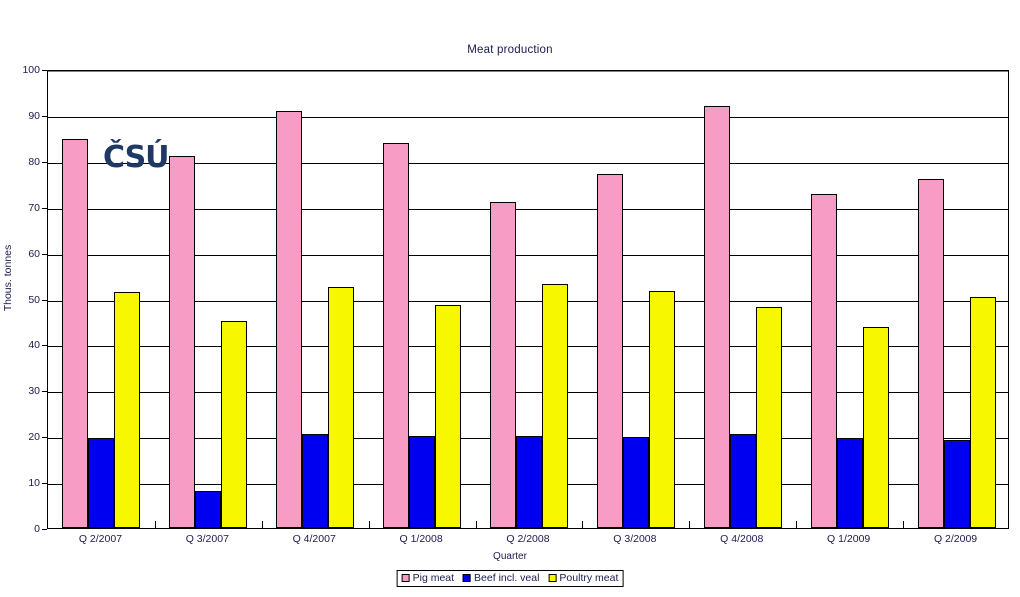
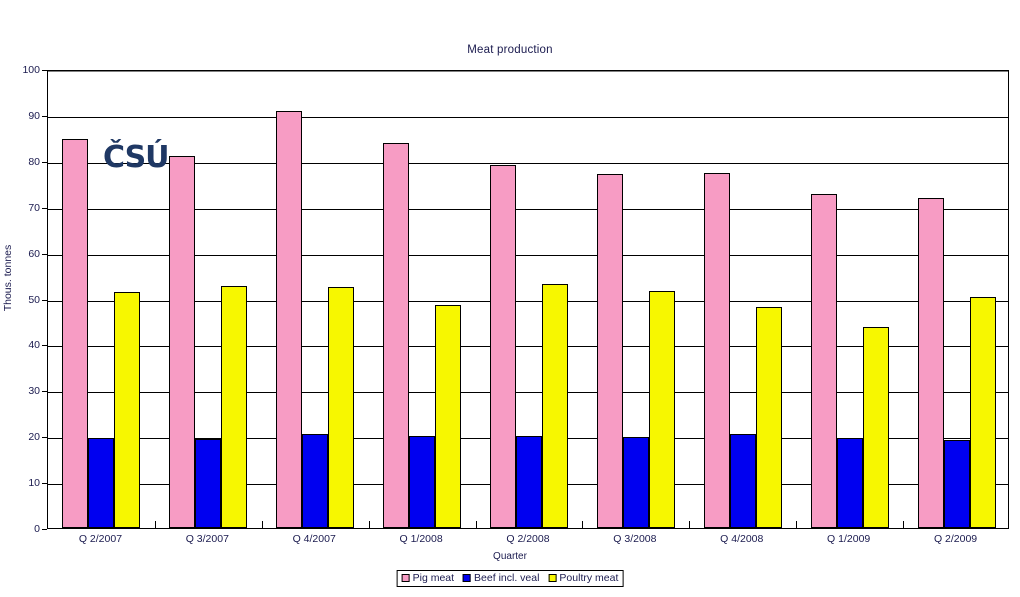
Beef incl. veal/Q 3/2007: 8 -> 19
Poultry meat/Q 3/2007: 45 -> 53
Pig meat/Q 2/2008: 71 -> 79
Pig meat/Q 4/2008: 92 -> 77
Pig meat/Q 2/2009: 76 -> 72
